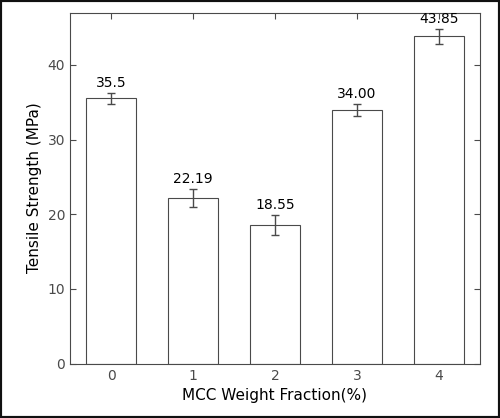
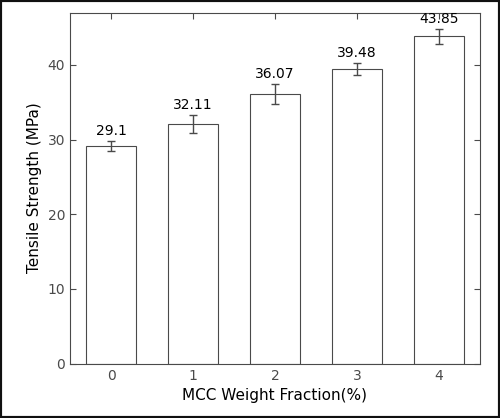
0: 35.5 -> 29.1
1: 22.19 -> 32.11
2: 18.55 -> 36.07
3: 34.00 -> 39.48
